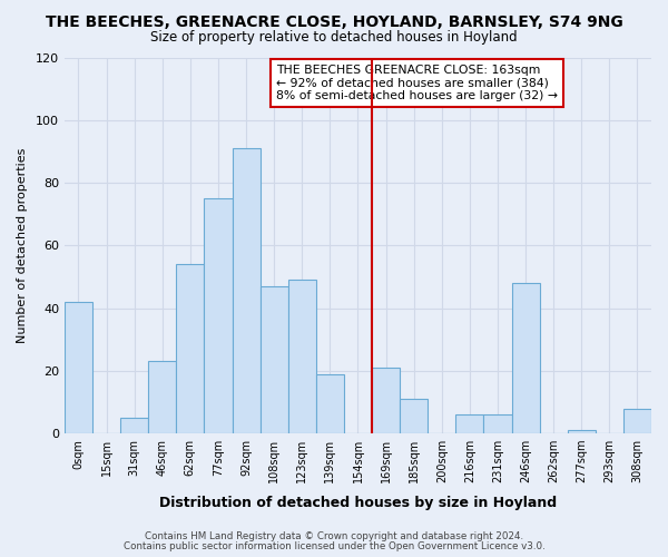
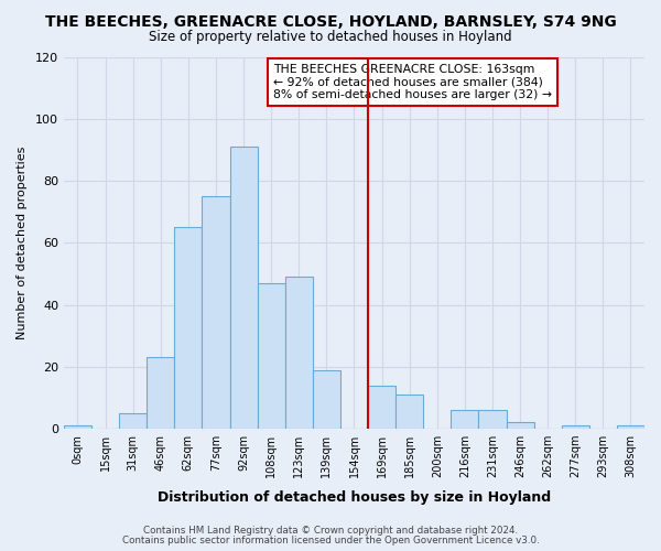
0sqm: 42 -> 1
62sqm: 54 -> 65
169sqm: 21 -> 14
246sqm: 48 -> 2
308sqm: 8 -> 1
